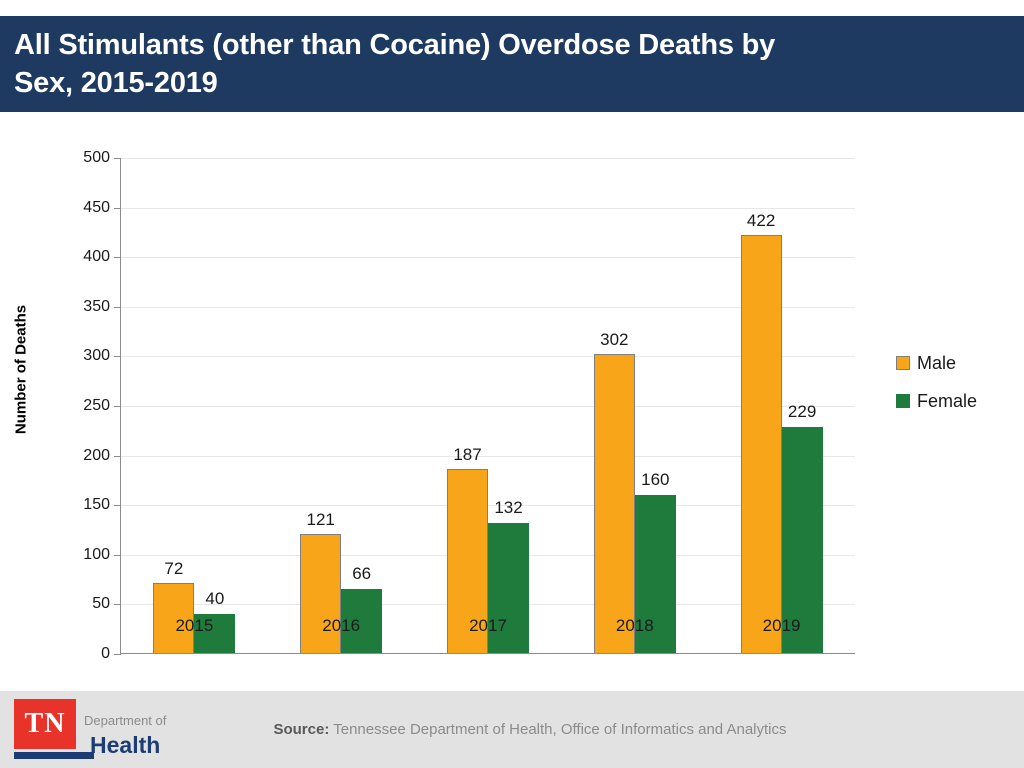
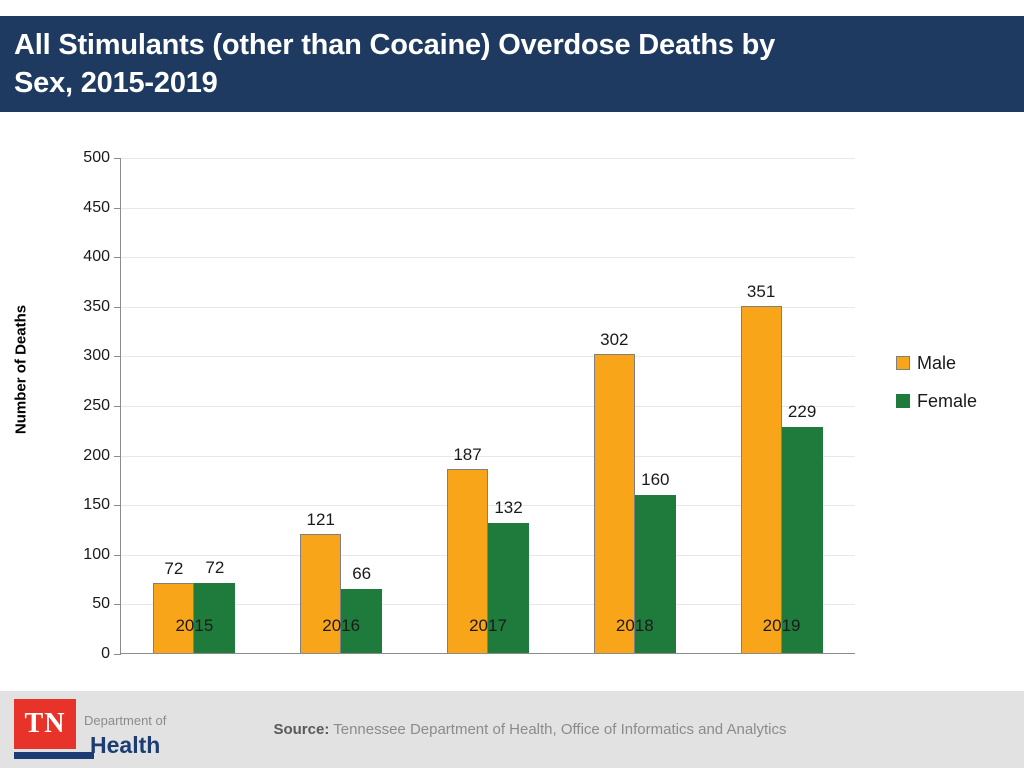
Female/2015: 40 -> 72
Male/2019: 422 -> 351
